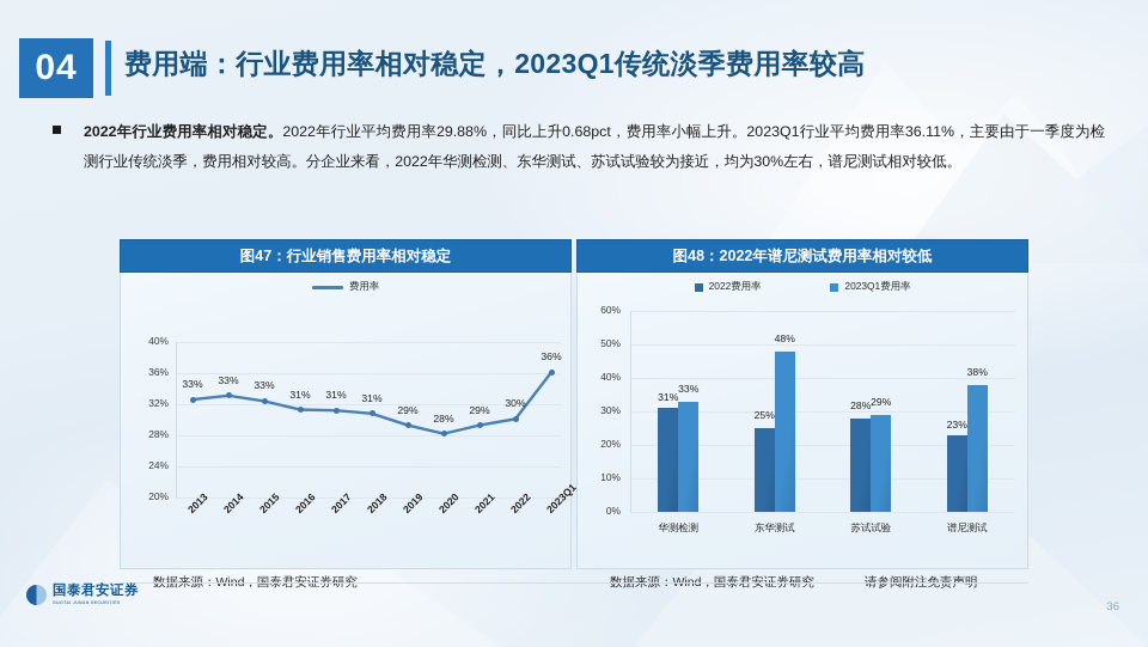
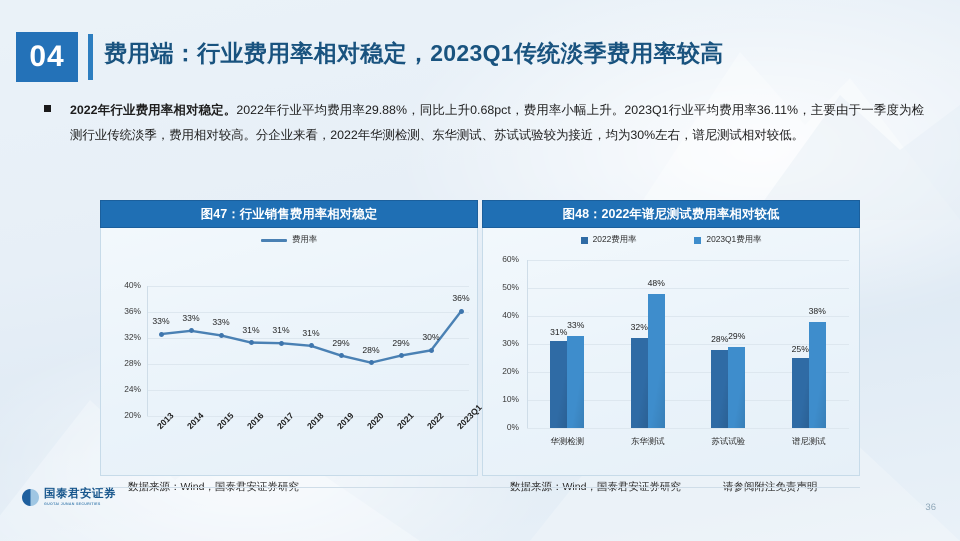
图48：2022年谱尼测试费用率相对较低/2022费用率/东华测试: 25% -> 32%
图48：2022年谱尼测试费用率相对较低/2022费用率/谱尼测试: 23% -> 25%
